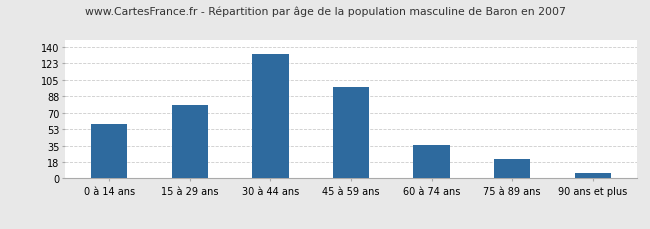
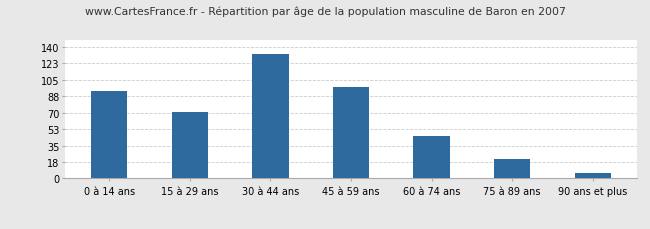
0 à 14 ans: 58 -> 93
15 à 29 ans: 78 -> 71
60 à 74 ans: 36 -> 45
